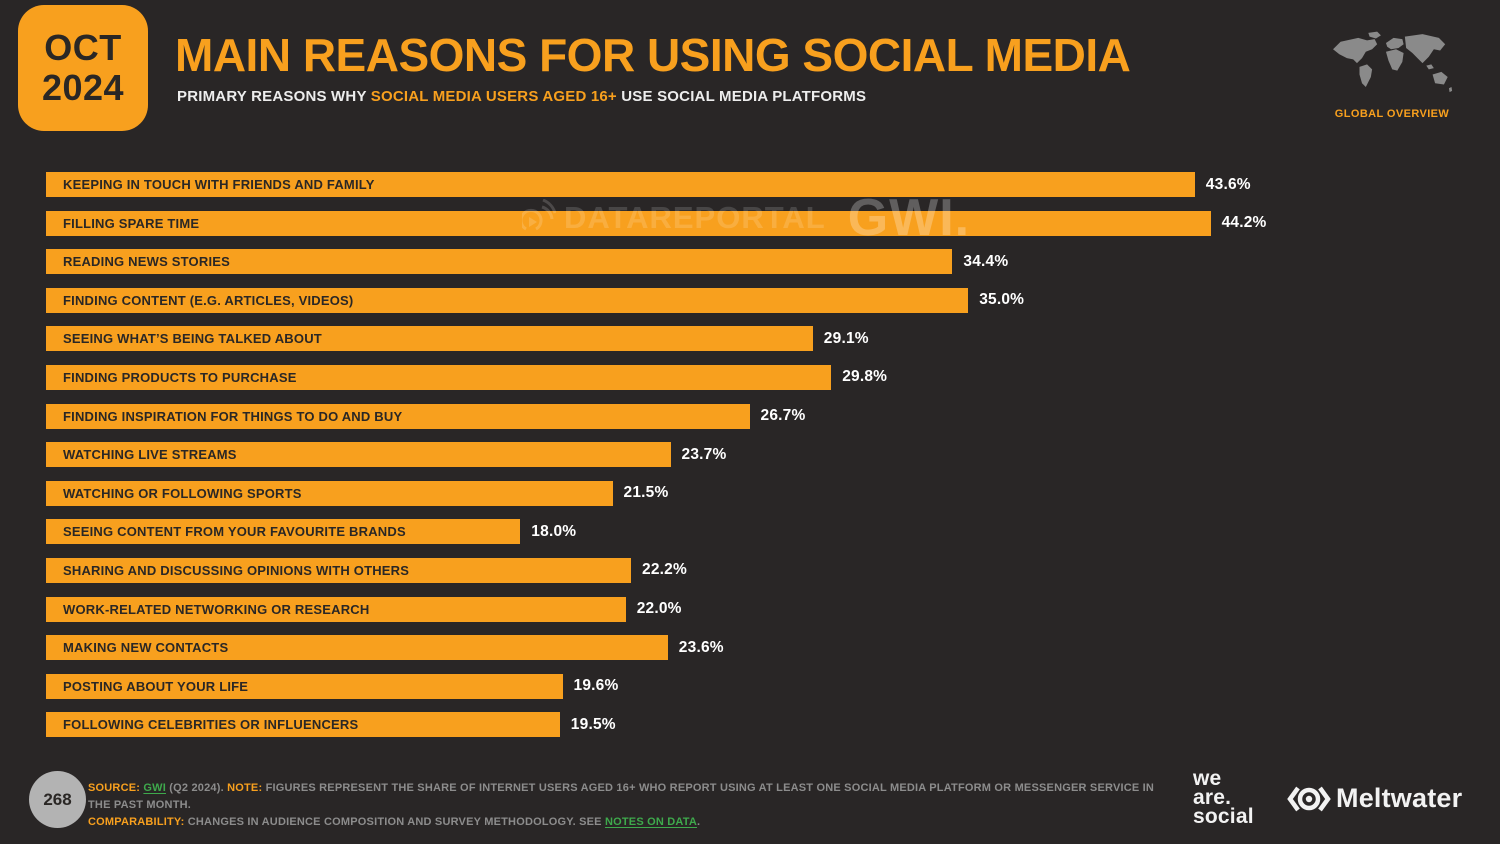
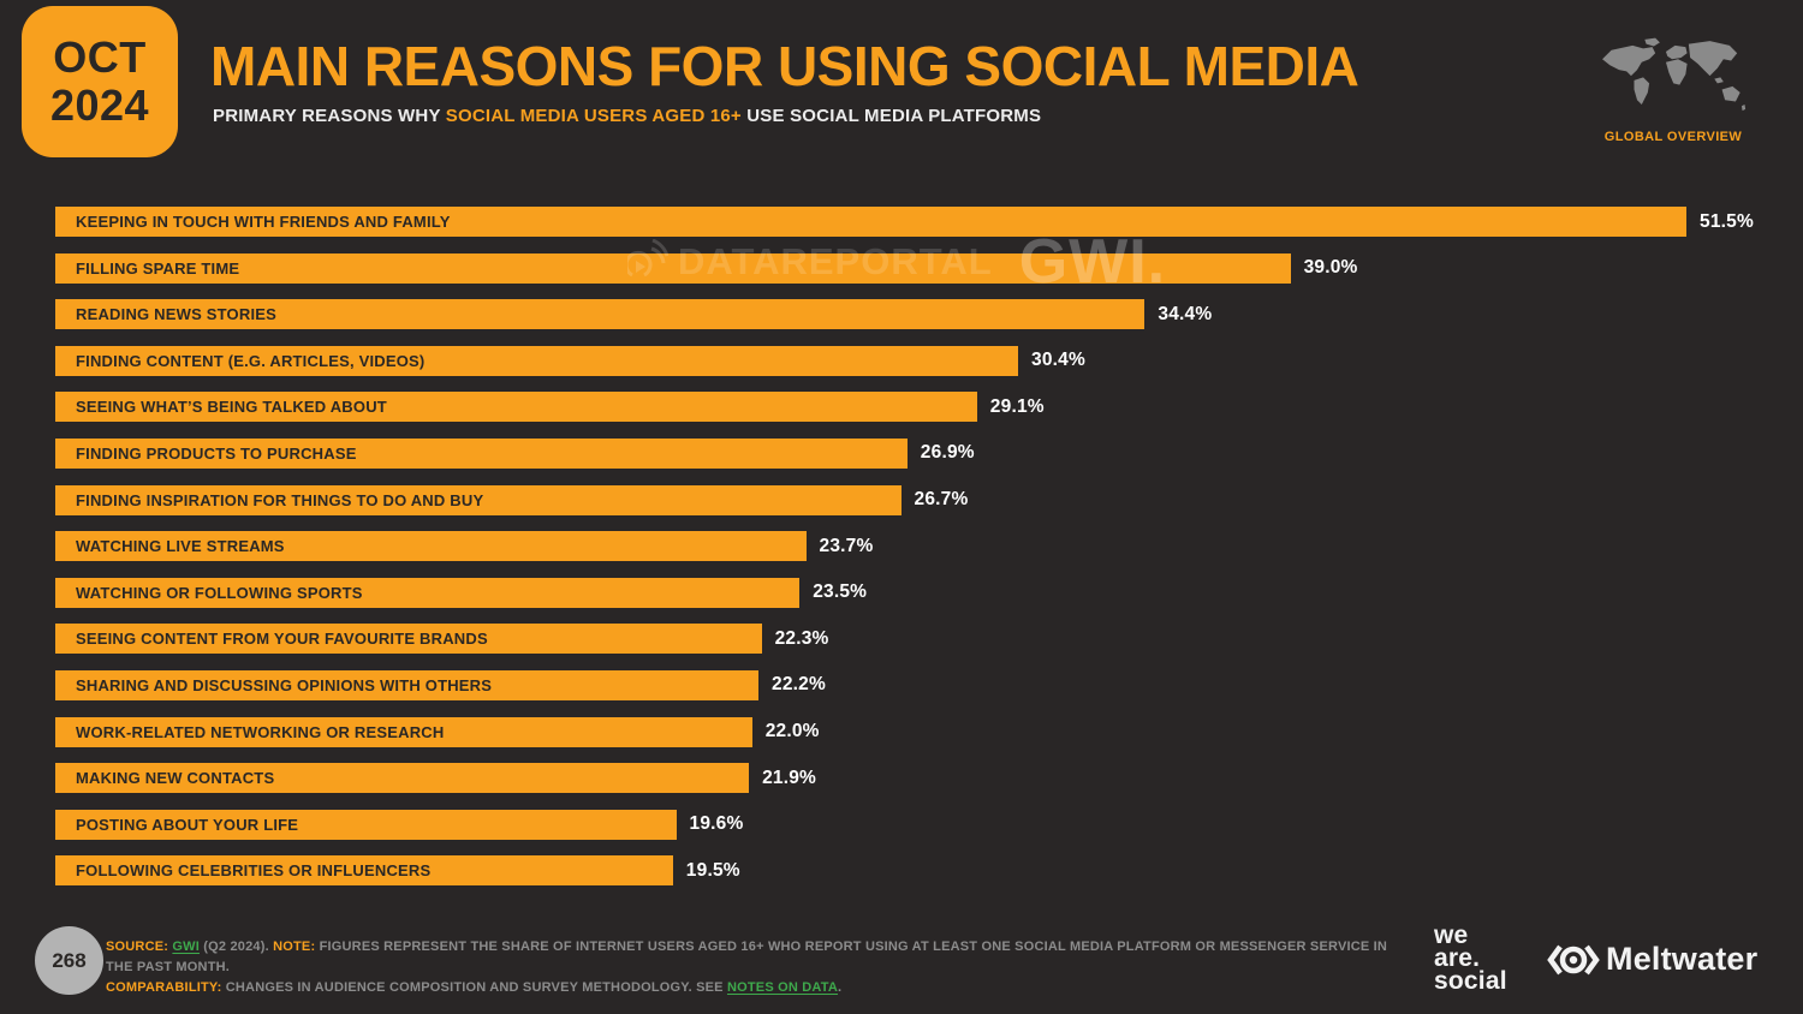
KEEPING IN TOUCH WITH FRIENDS AND FAMILY: 43.6% -> 51.5%
FILLING SPARE TIME: 44.2% -> 39.0%
FINDING CONTENT (E.G. ARTICLES, VIDEOS): 35.0% -> 30.4%
FINDING PRODUCTS TO PURCHASE: 29.8% -> 26.9%
WATCHING OR FOLLOWING SPORTS: 21.5% -> 23.5%
SEEING CONTENT FROM YOUR FAVOURITE BRANDS: 18.0% -> 22.3%
MAKING NEW CONTACTS: 23.6% -> 21.9%
